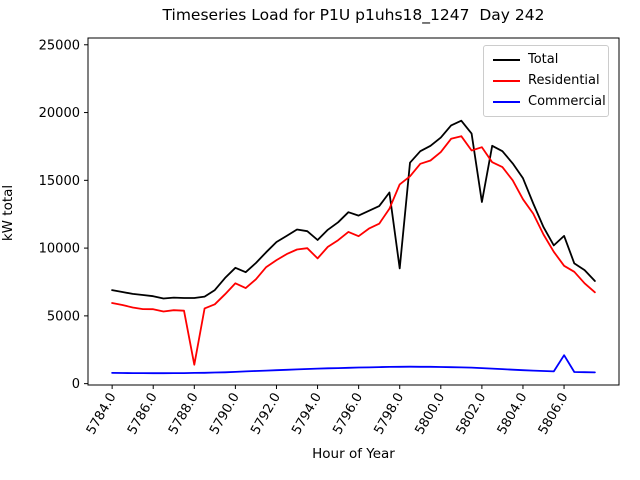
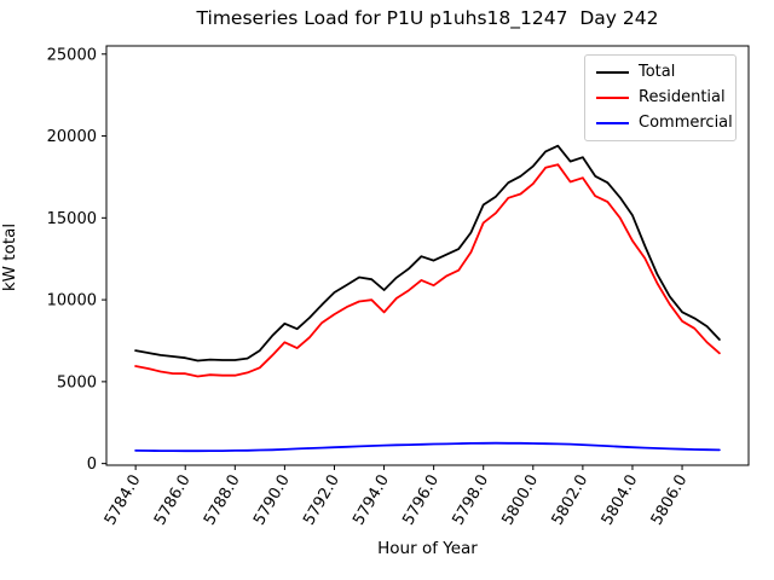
Residential/5788.0: 1400 -> 5400
Total/5798.0: 8500 -> 15800
Total/5802.0: 13400 -> 18700
Total/5806.0: 10900 -> 9200
Commercial/5806.0: 2100 -> 900
